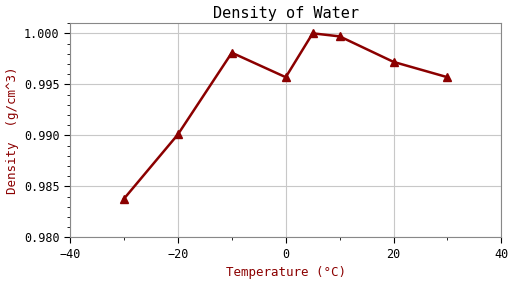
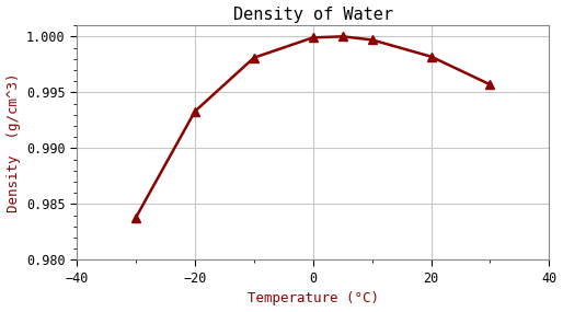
−20: 0.9901 -> 0.9933
0: 0.9957 -> 0.9999
20: 0.9972 -> 0.9982
